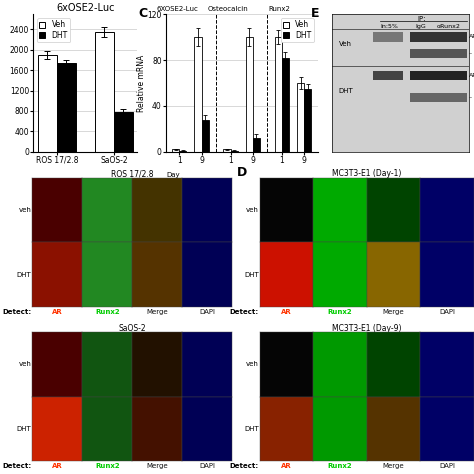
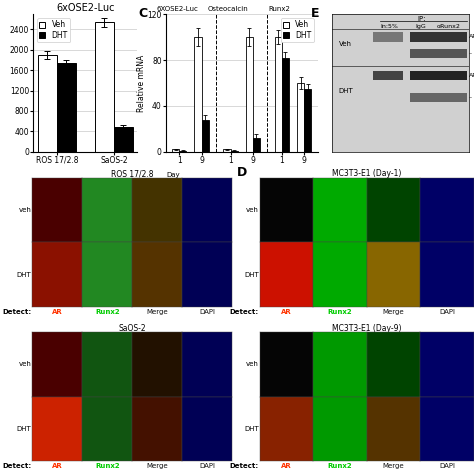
6xOSE2-Luc/Veh/SaOS-2: 2350 -> 2540
6xOSE2-Luc/DHT/SaOS-2: 780 -> 480
